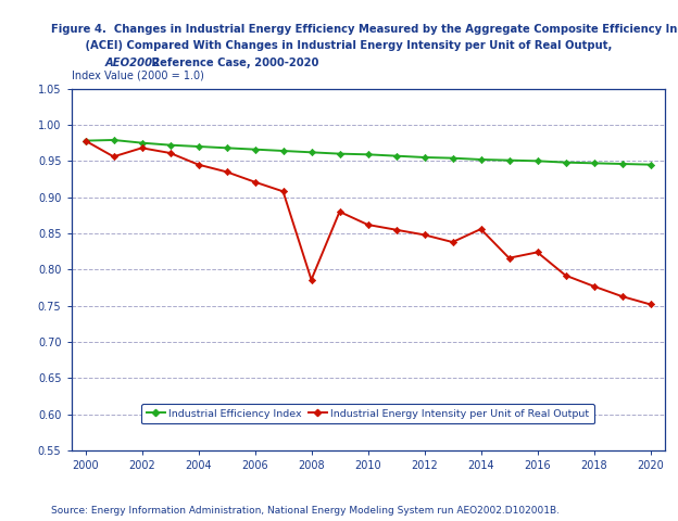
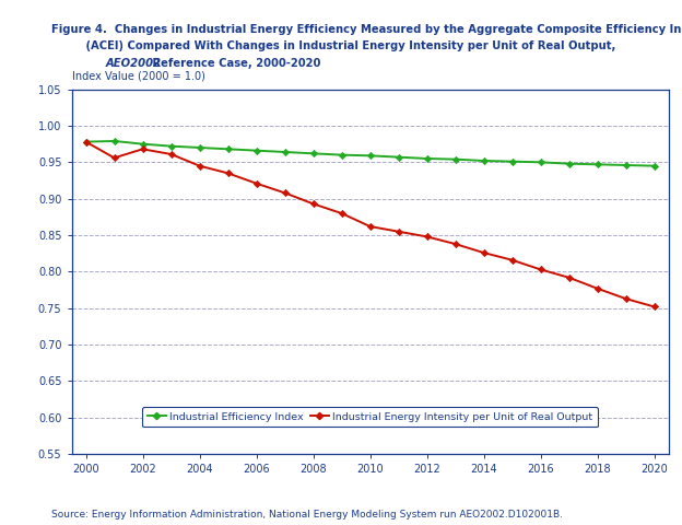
Industrial Energy Intensity per Unit of Real Output/2008: 0.786 -> 0.893
Industrial Energy Intensity per Unit of Real Output/2014: 0.856 -> 0.826
Industrial Energy Intensity per Unit of Real Output/2016: 0.824 -> 0.803
